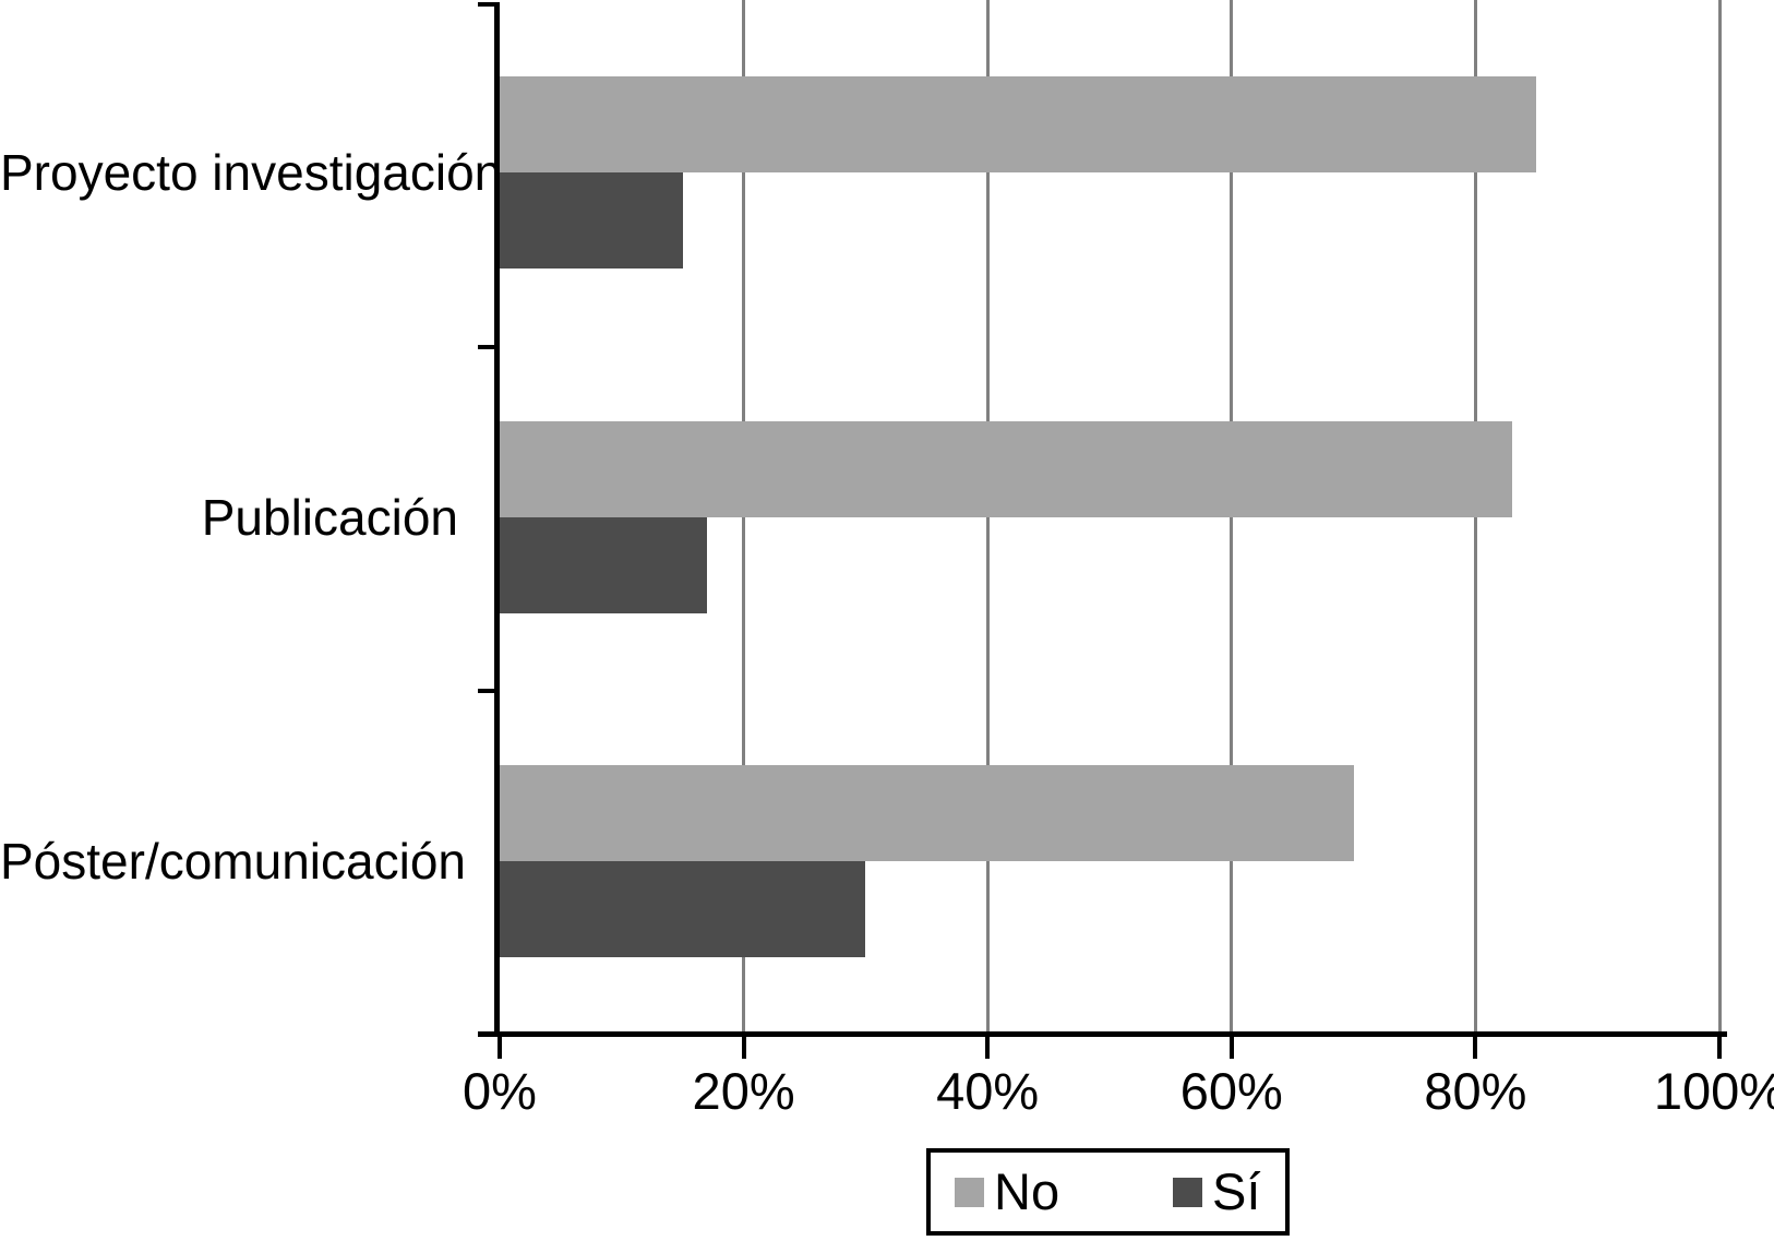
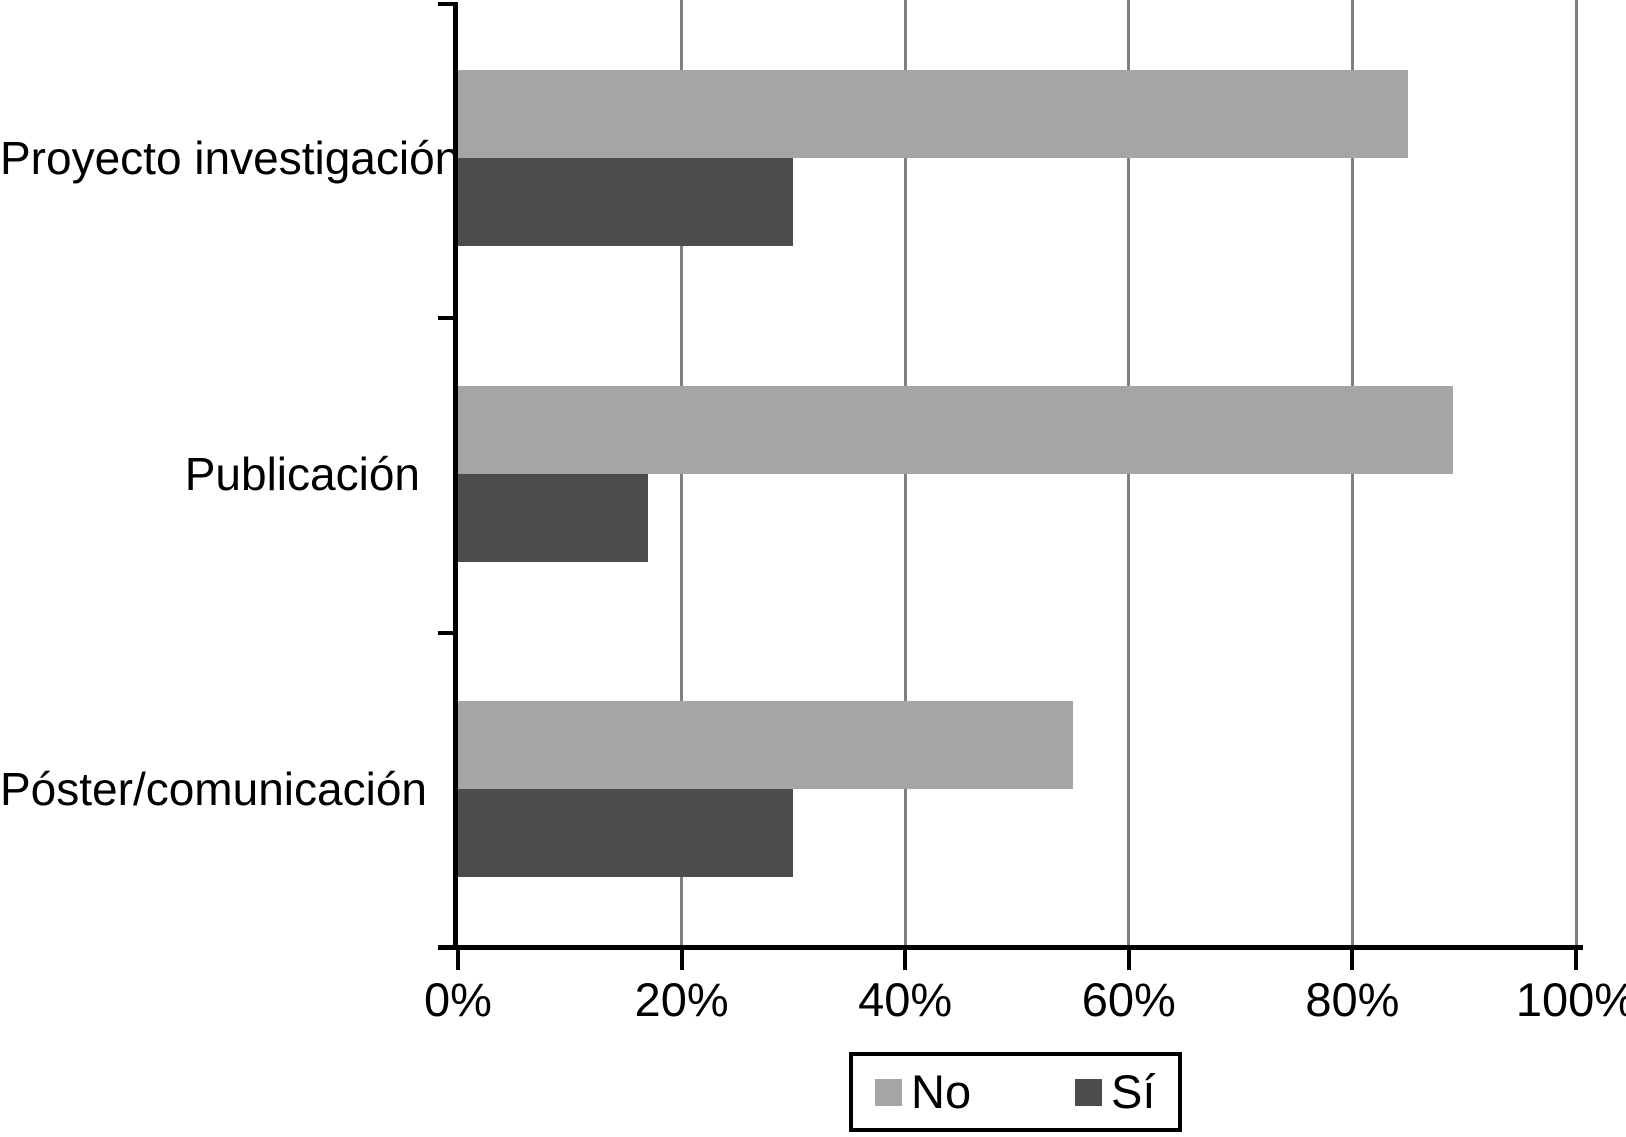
Sí/Proyecto investigación: 15% -> 30%
No/Publicación: 83% -> 89%
No/Póster/comunicación: 70% -> 55%
